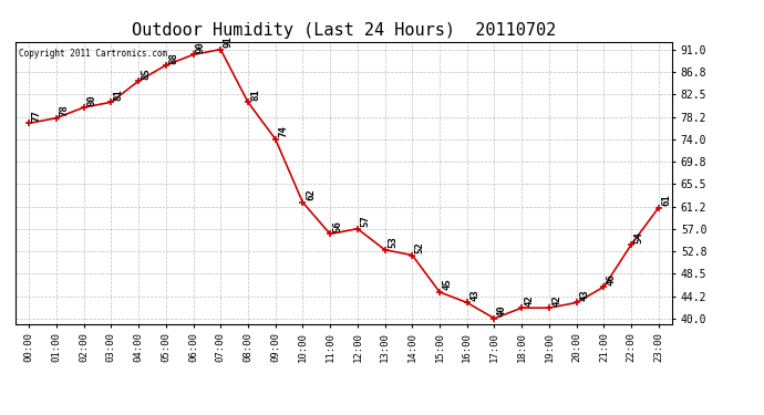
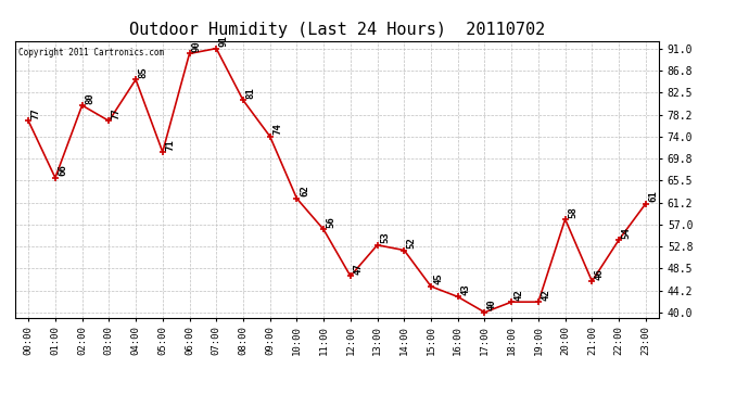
01:00: 78 -> 66
03:00: 81 -> 77
05:00: 88 -> 71
12:00: 57 -> 47
20:00: 43 -> 58
